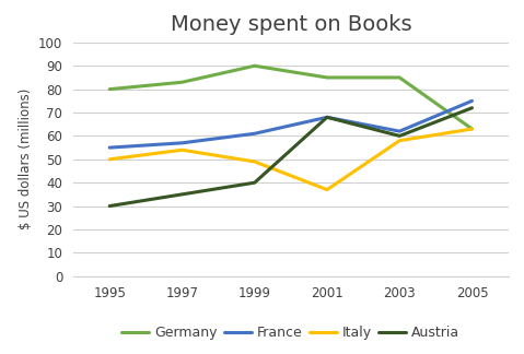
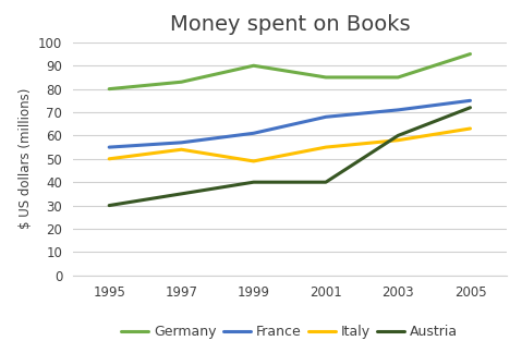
Italy/2001: 37 -> 55
Austria/2001: 68 -> 40
France/2003: 62 -> 71
Germany/2005: 63 -> 95
